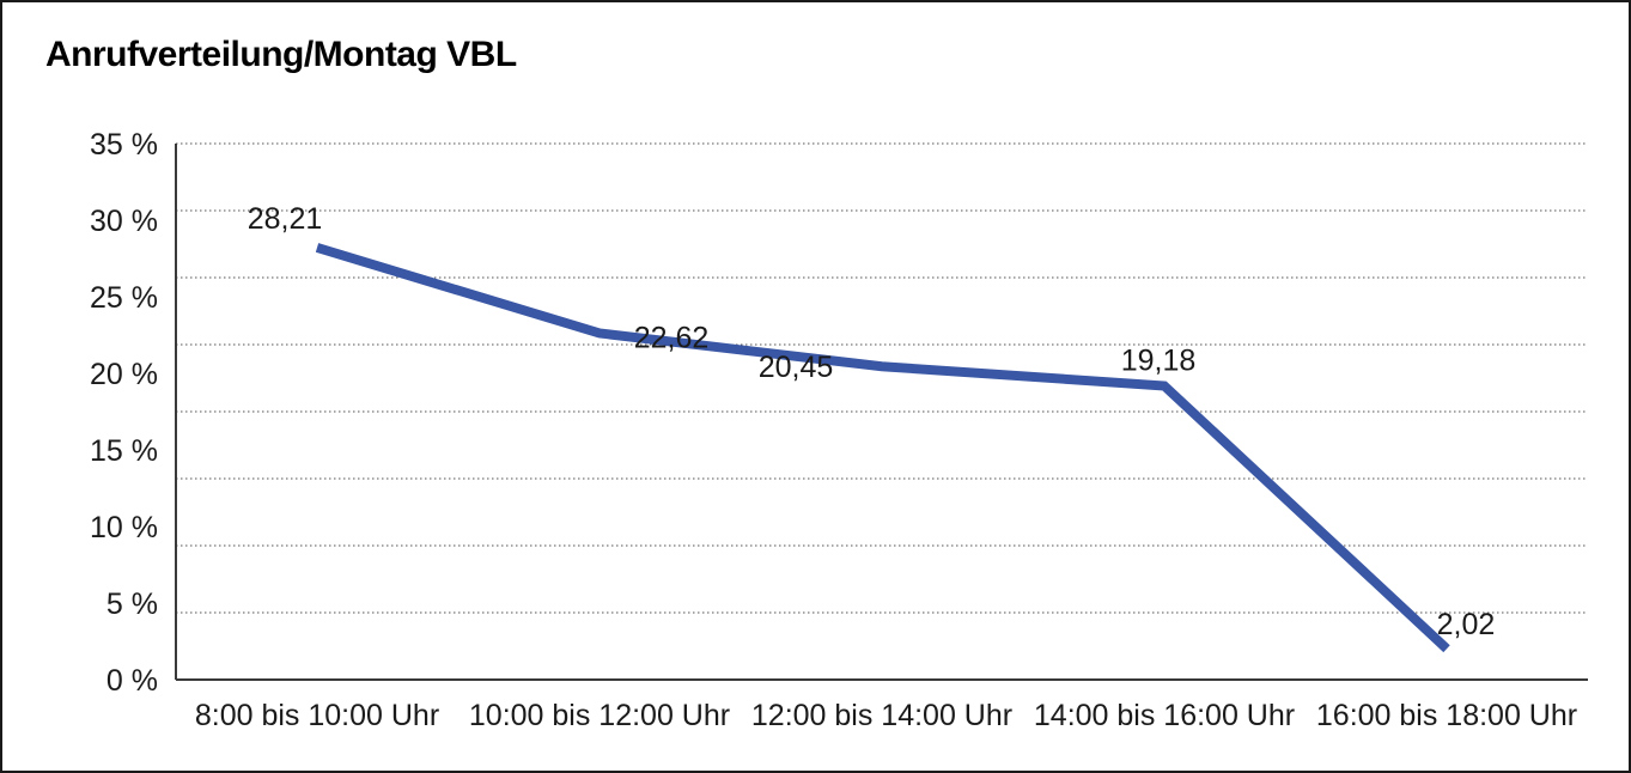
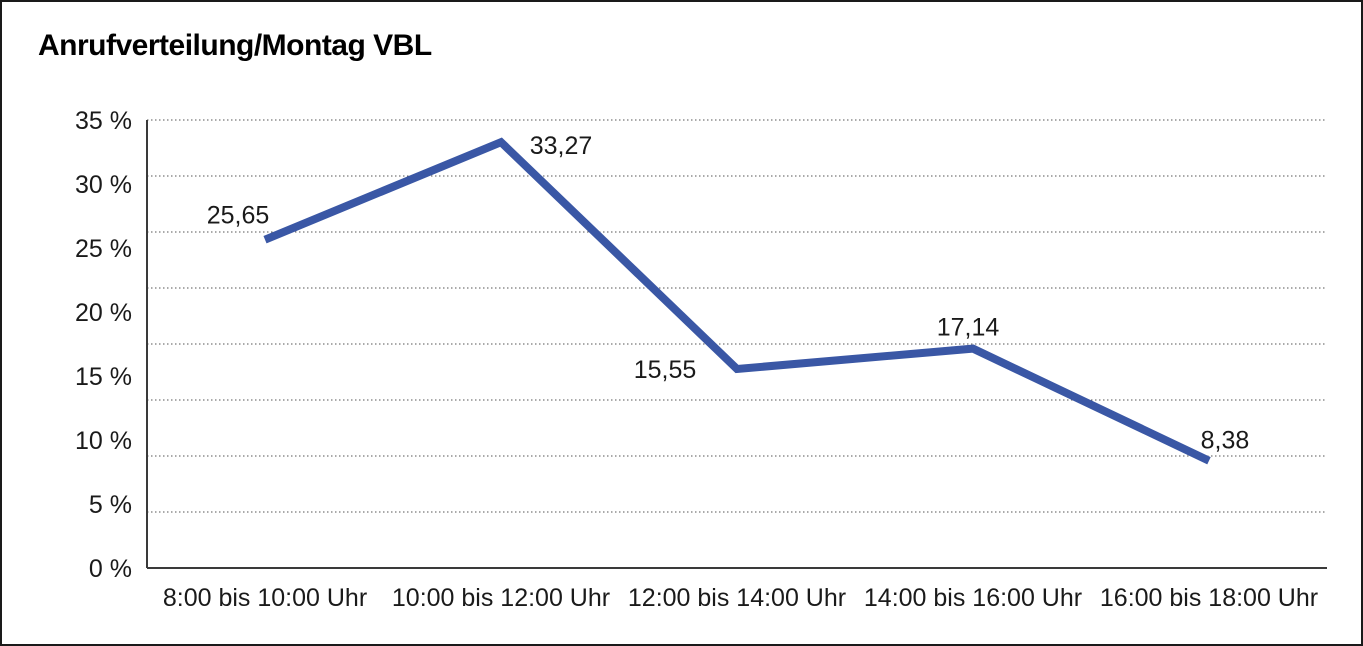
8:00 bis 10:00 Uhr: 28,21 -> 25,65
10:00 bis 12:00 Uhr: 22,62 -> 33,27
12:00 bis 14:00 Uhr: 20,45 -> 15,55
14:00 bis 16:00 Uhr: 19,18 -> 17,14
16:00 bis 18:00 Uhr: 2,02 -> 8,38
